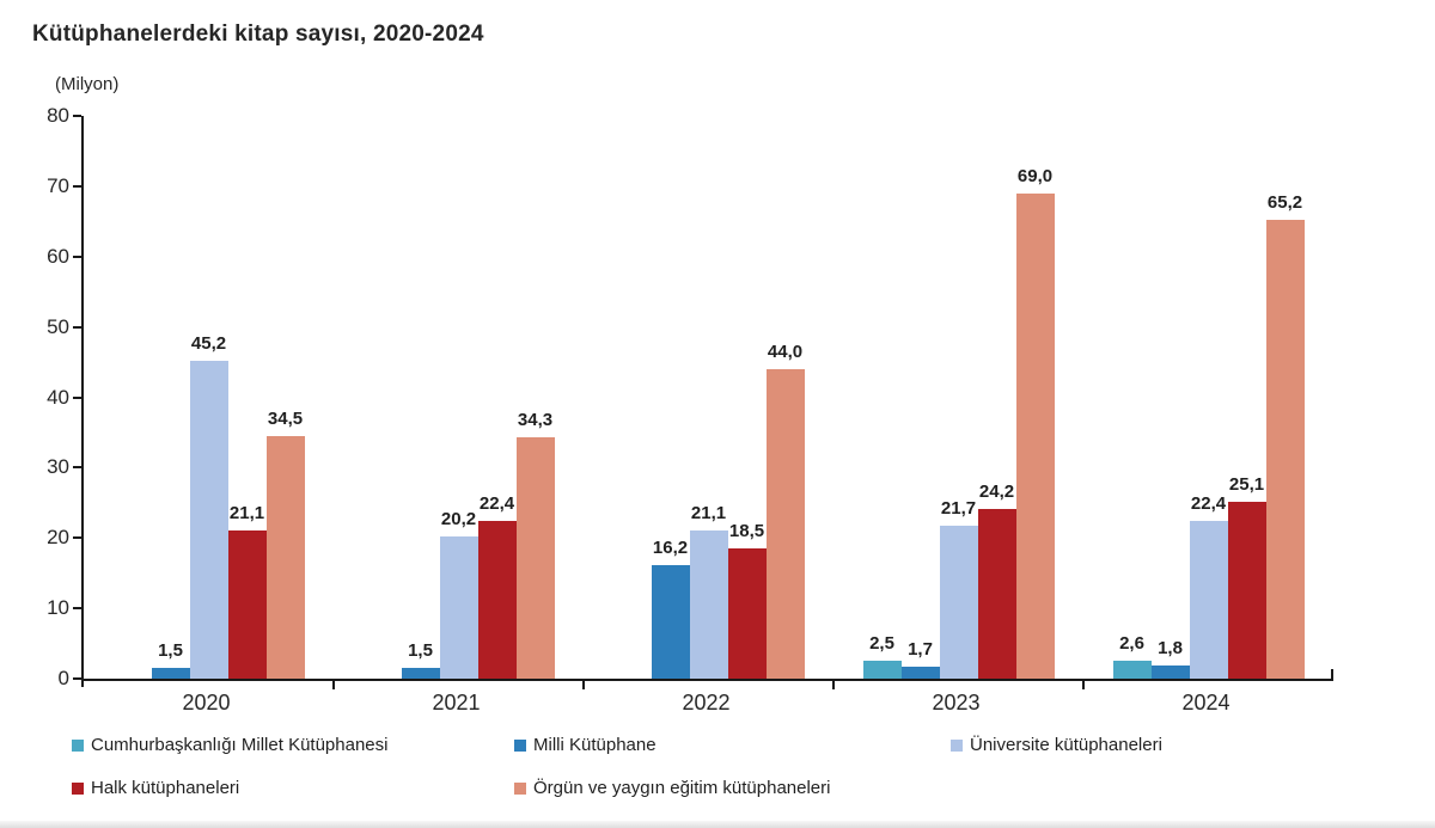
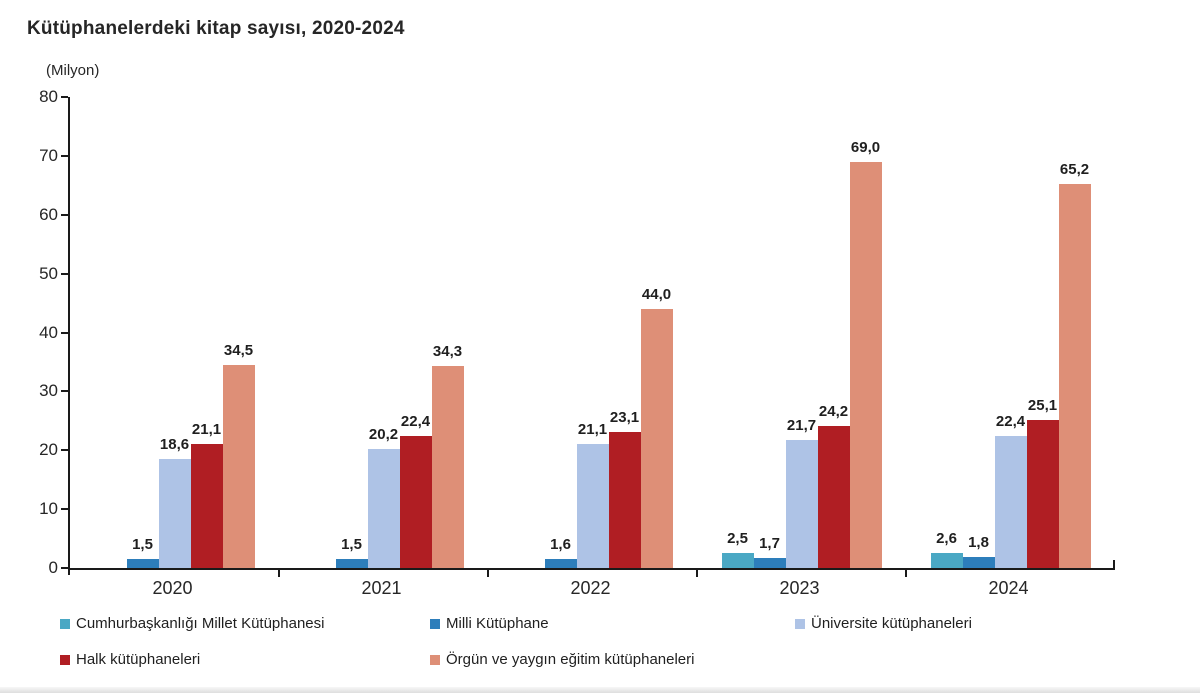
Üniversite kütüphaneleri/2020: 45,2 -> 18,6
Milli Kütüphane/2022: 16,2 -> 1,6
Halk kütüphaneleri/2022: 18,5 -> 23,1
